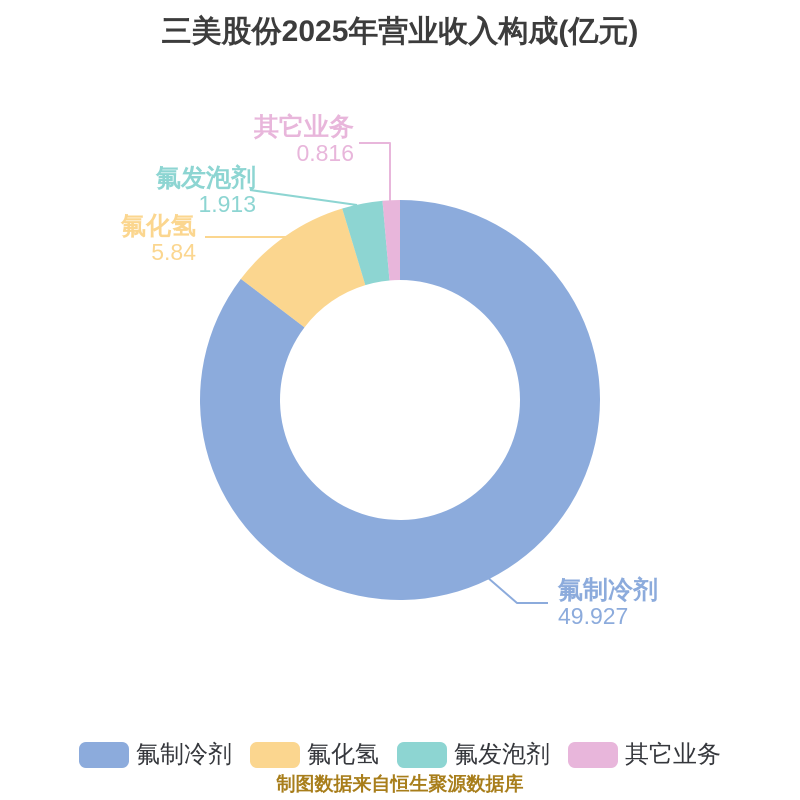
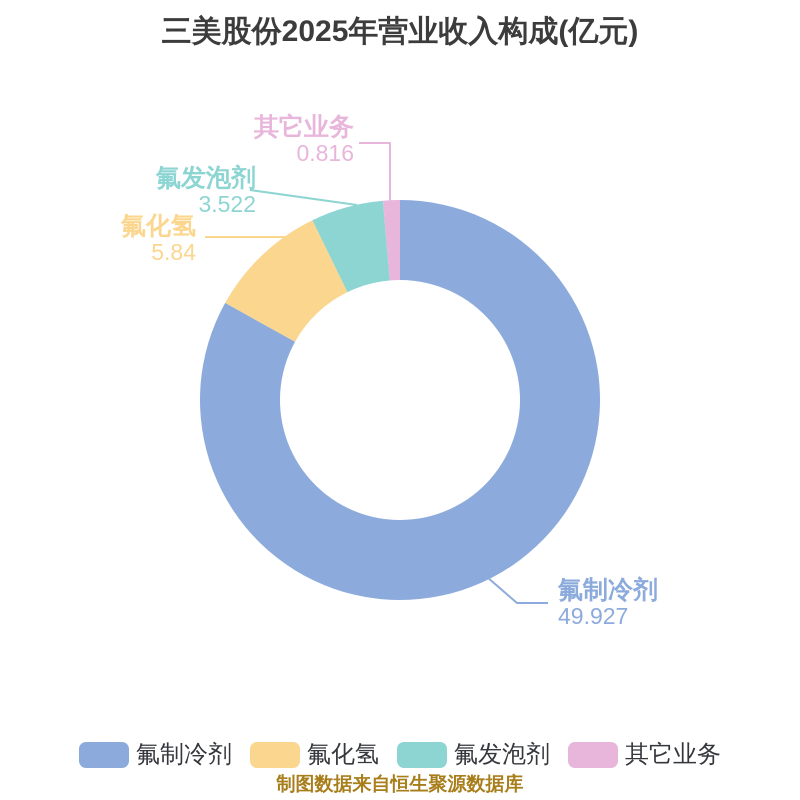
氟发泡剂: 1.913 -> 3.522
